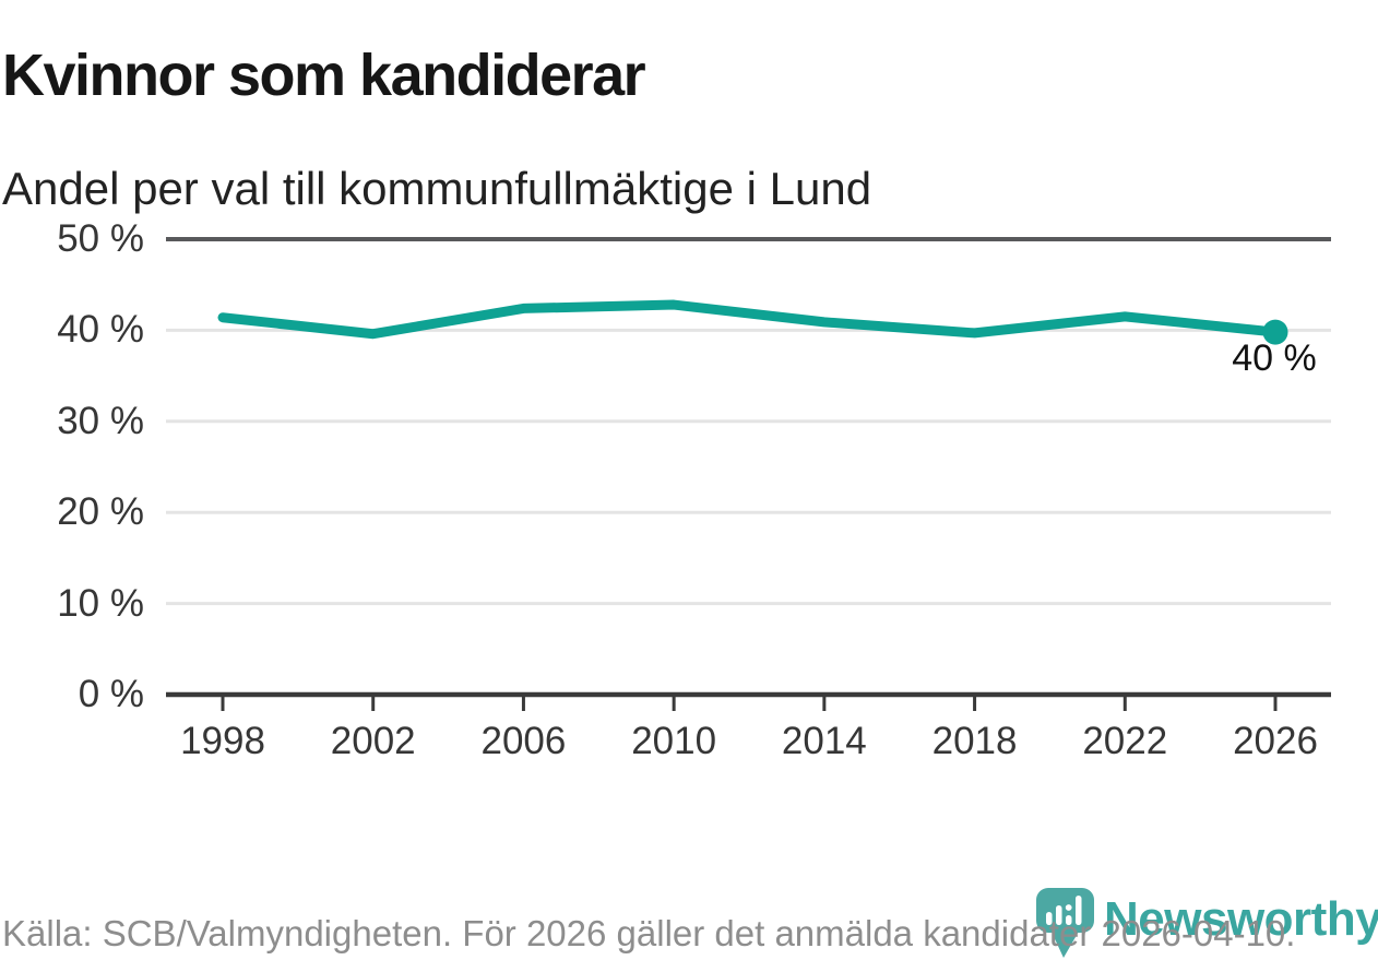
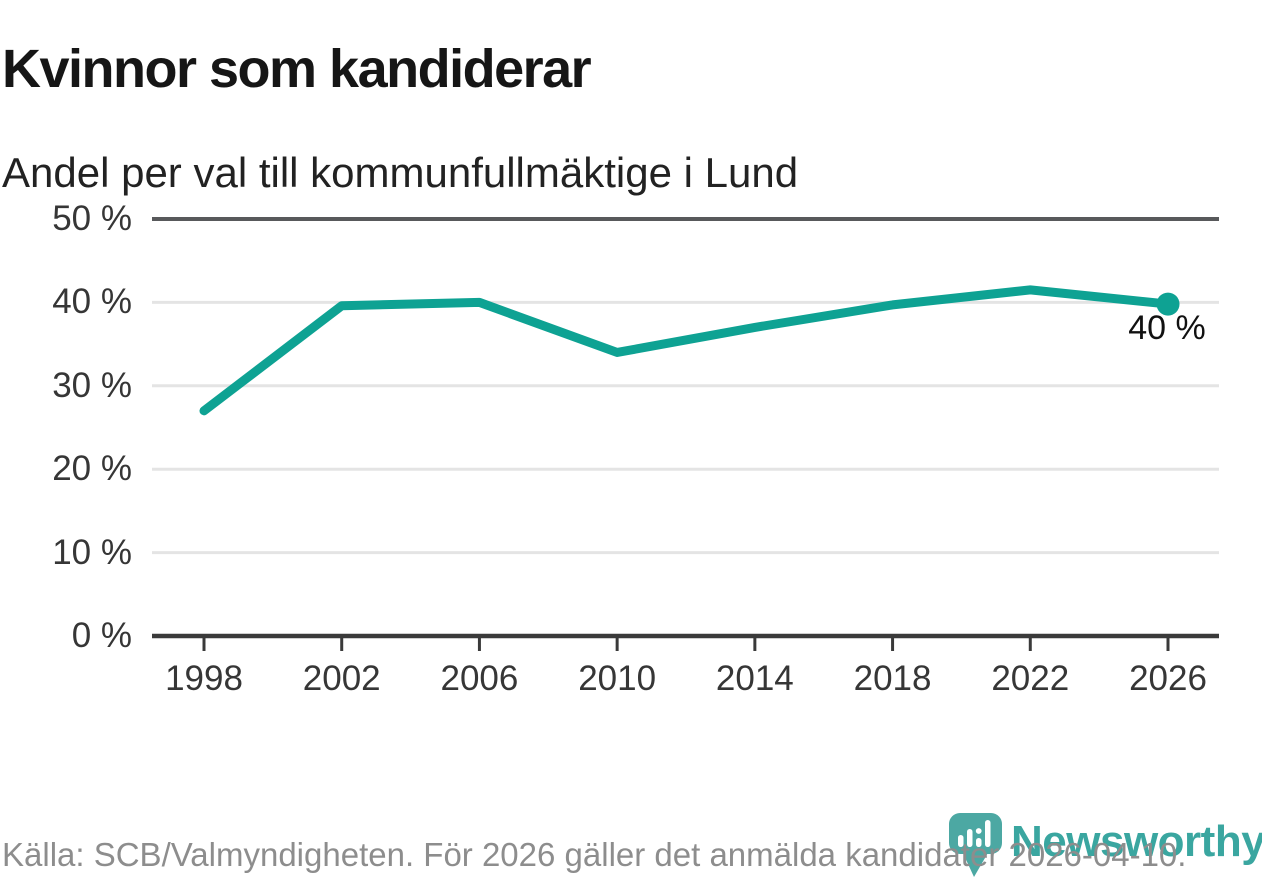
1998: 41% -> 27%
2006: 42% -> 40%
2010: 43% -> 34%
2014: 41% -> 37%
